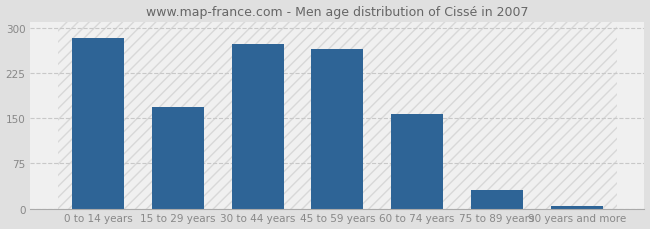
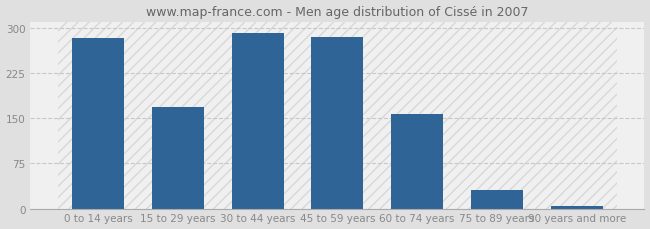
30 to 44 years: 272 -> 291
45 to 59 years: 264 -> 284
